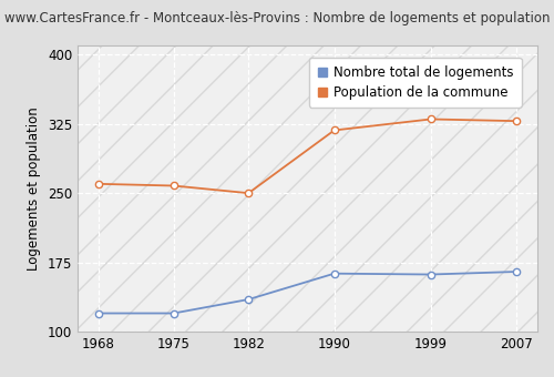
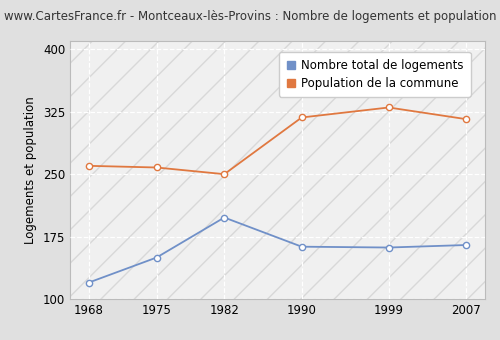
Nombre total de logements/1975: 120 -> 150
Nombre total de logements/1982: 135 -> 198
Population de la commune/2007: 328 -> 316
